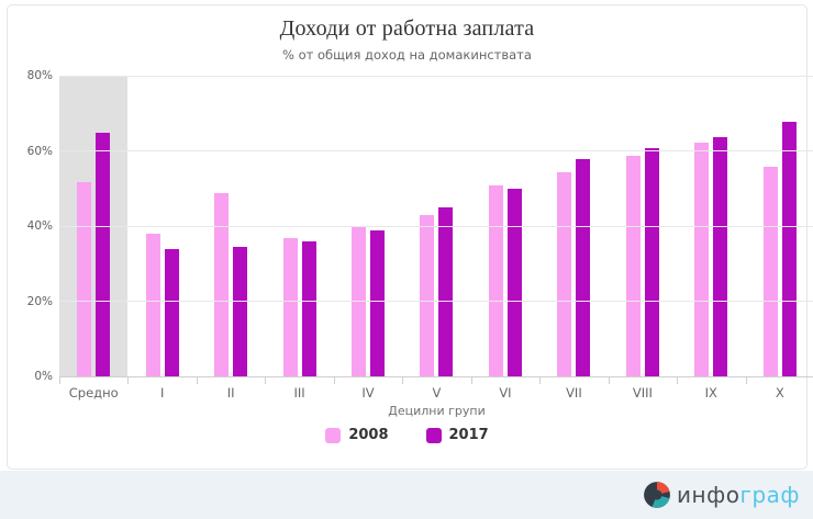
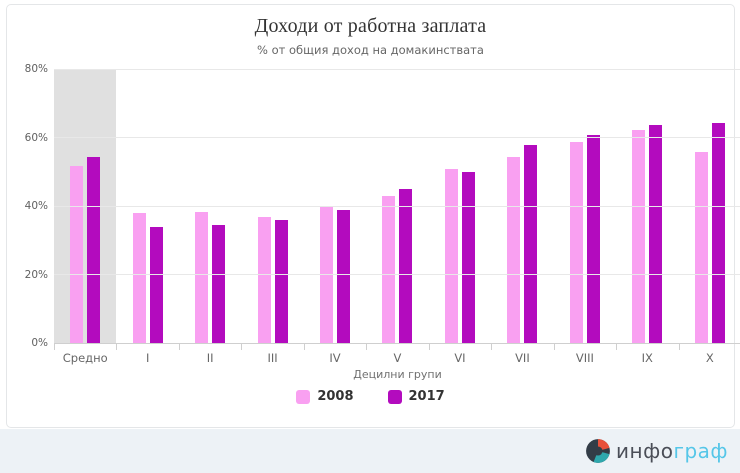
2017/Средно: 65% -> 54%
2008/II: 49% -> 38%
2017/X: 68% -> 64%
